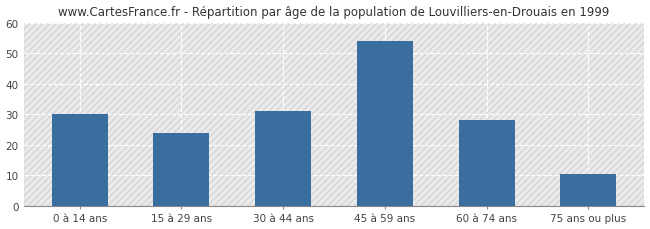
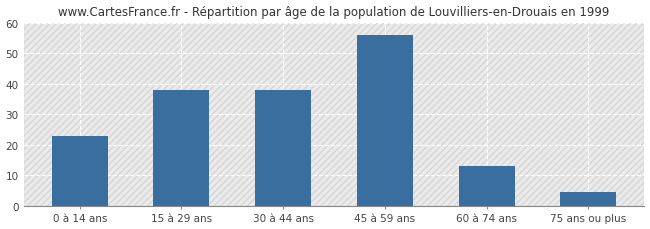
0 à 14 ans: 30.0 -> 23.0
15 à 29 ans: 24.0 -> 38.0
30 à 44 ans: 31.0 -> 38.0
45 à 59 ans: 54.0 -> 56.0
60 à 74 ans: 28.0 -> 13.0
75 ans ou plus: 10.5 -> 4.5
